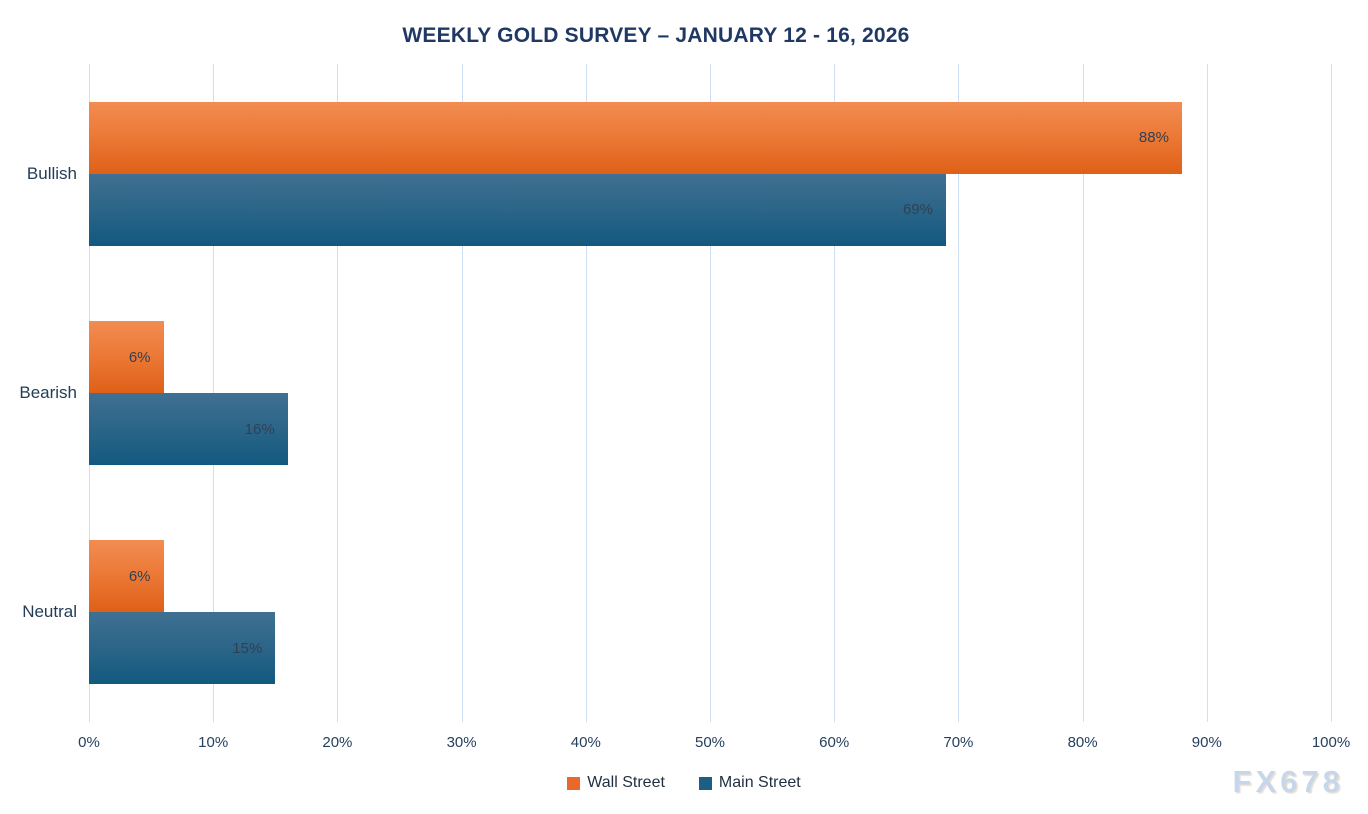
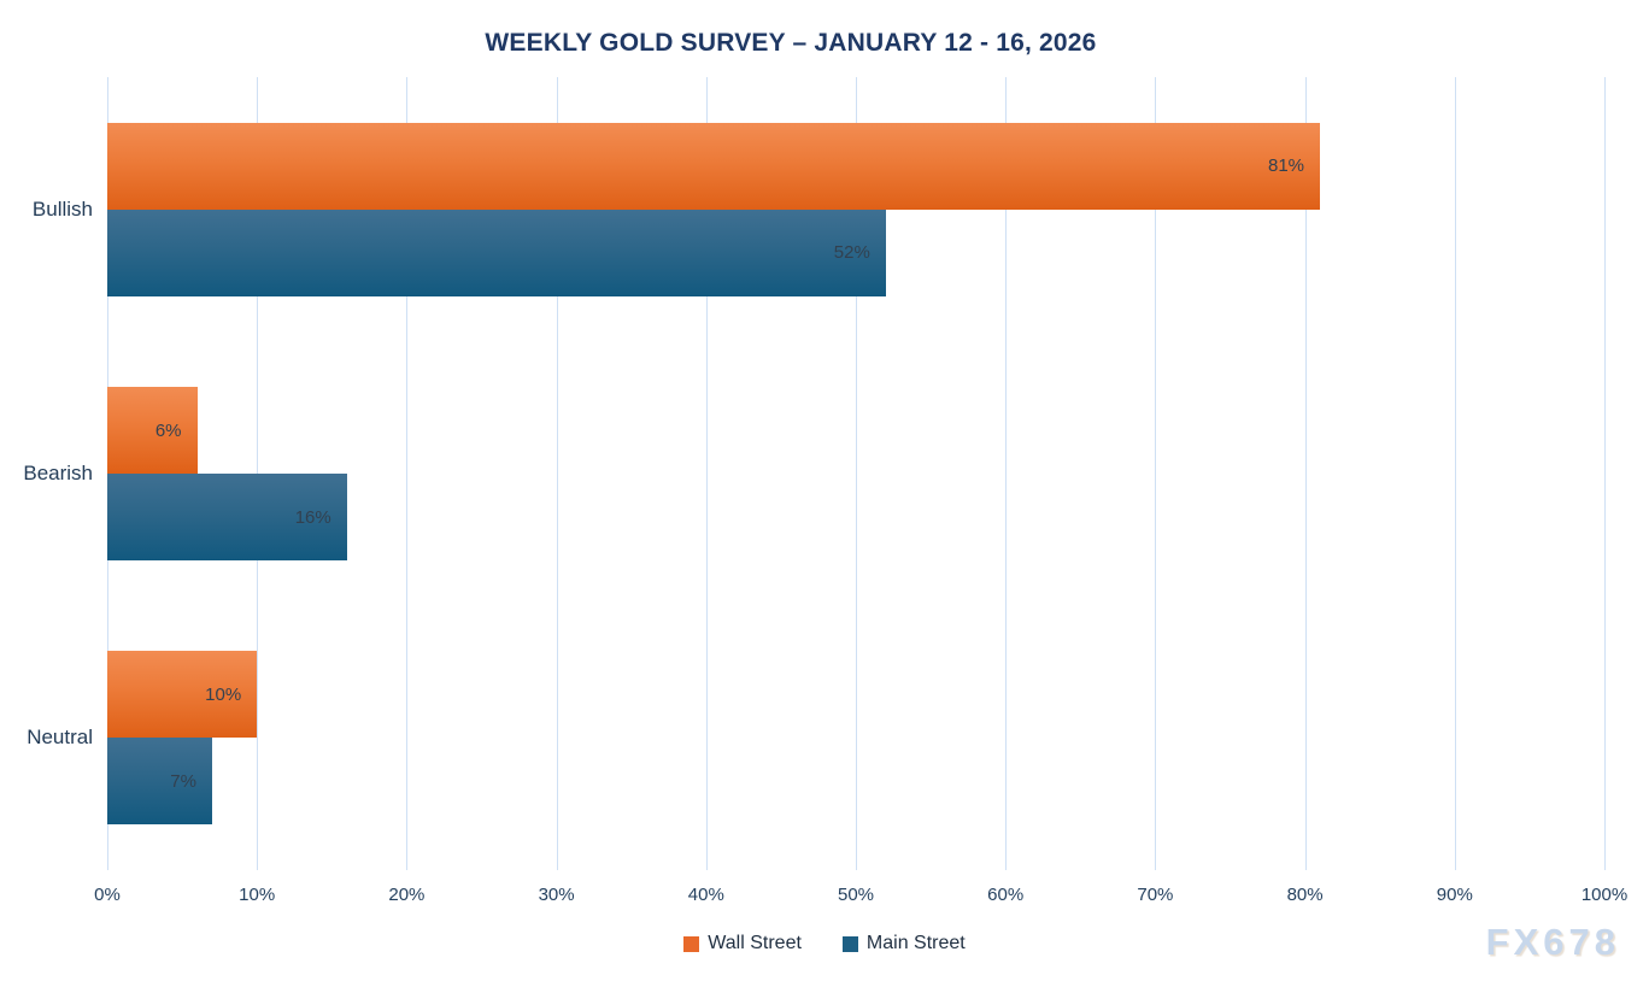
Wall Street/Bullish: 88% -> 81%
Main Street/Bullish: 69% -> 52%
Wall Street/Neutral: 6% -> 10%
Main Street/Neutral: 15% -> 7%
